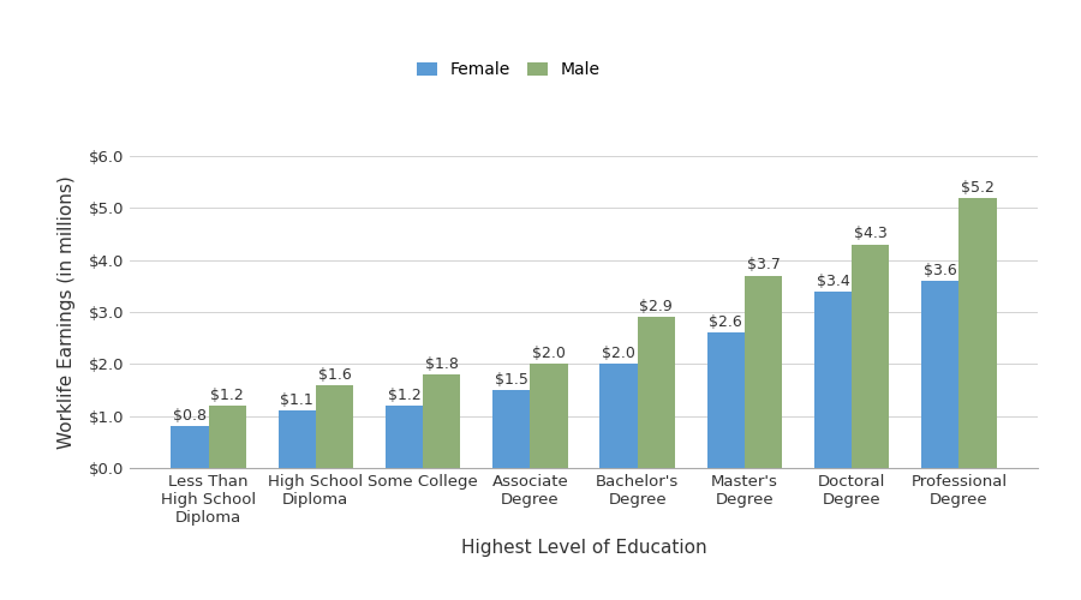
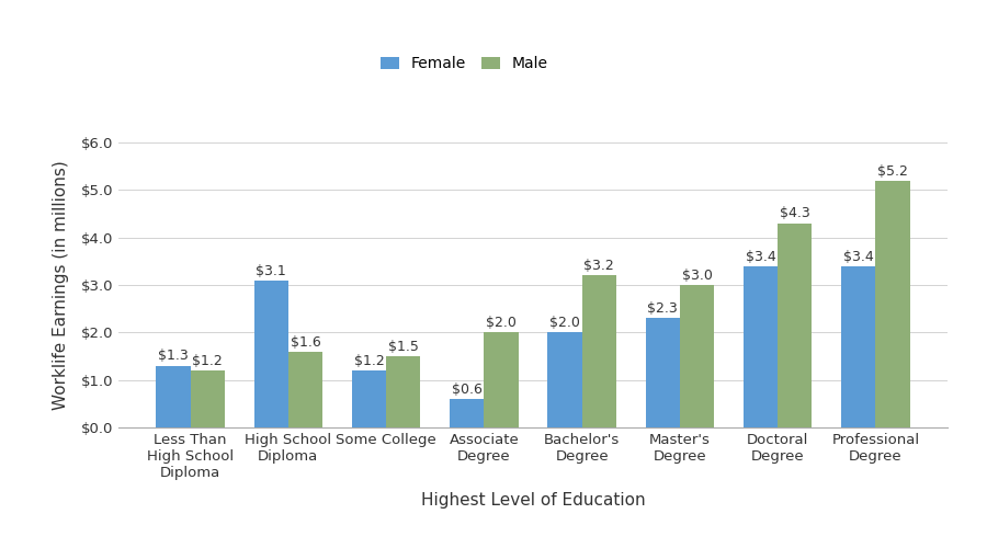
Female/Less Than High School Diploma: $0.8 -> $1.3
Female/High School Diploma: $1.1 -> $3.1
Male/Some College: $1.8 -> $1.5
Female/Associate Degree: $1.5 -> $0.6
Male/Bachelor's Degree: $2.9 -> $3.2
Female/Master's Degree: $2.6 -> $2.3
Male/Master's Degree: $3.7 -> $3.0
Female/Professional Degree: $3.6 -> $3.4
